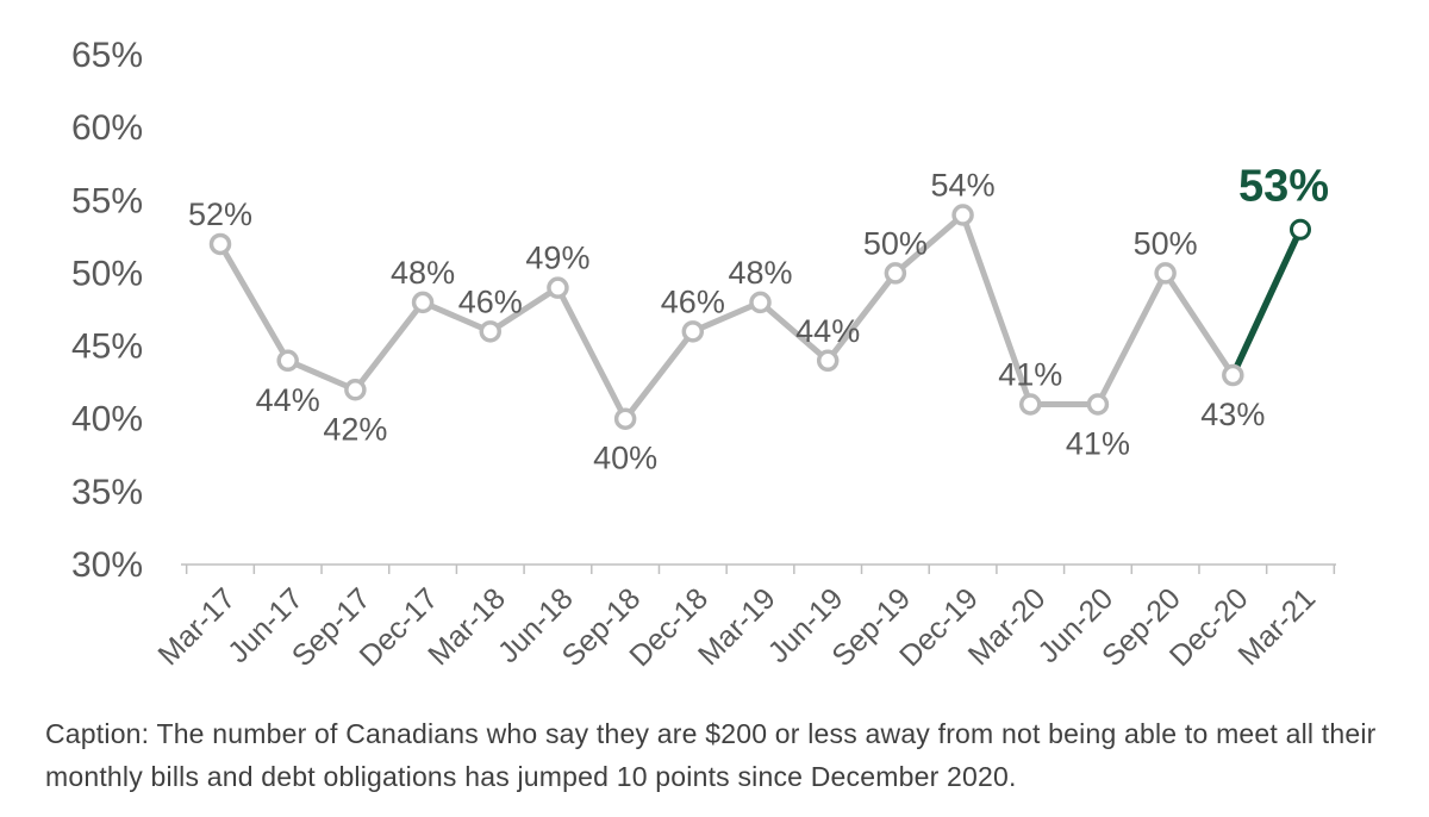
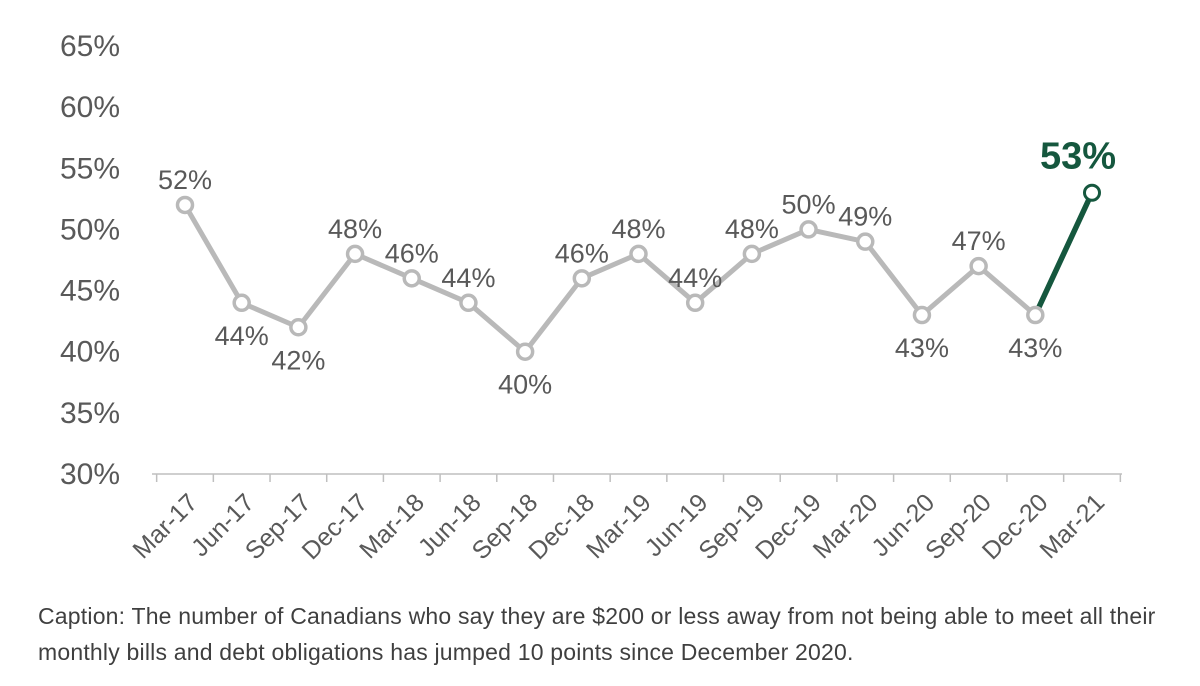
Jun-18: 49% -> 44%
Sep-19: 50% -> 48%
Dec-19: 54% -> 50%
Mar-20: 41% -> 49%
Jun-20: 41% -> 43%
Sep-20: 50% -> 47%
